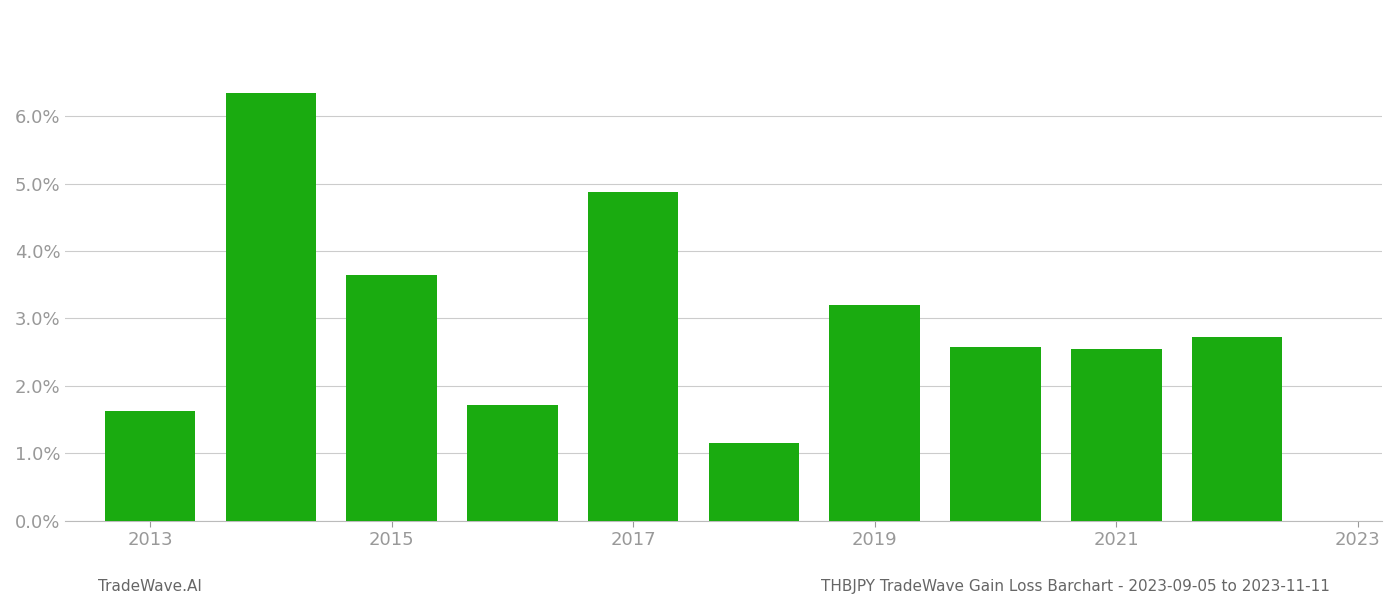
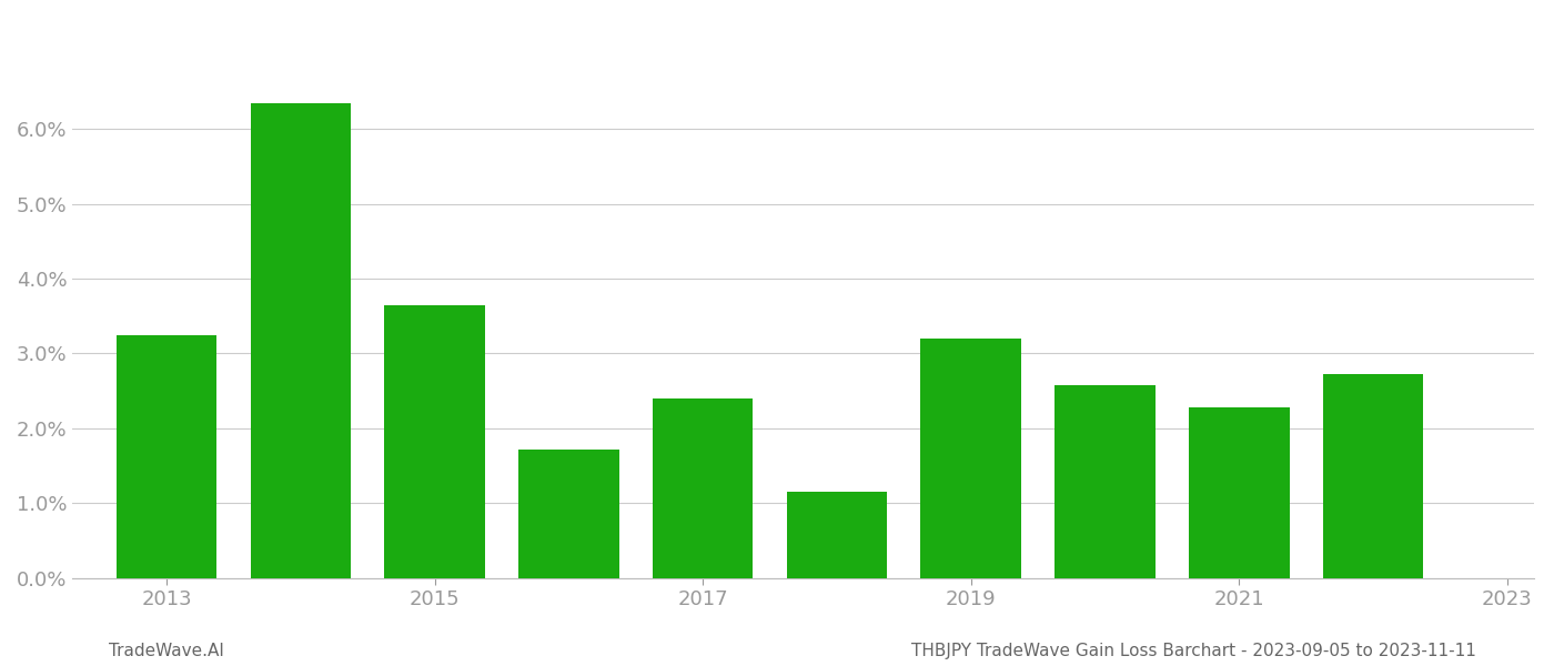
2013: 1.63% -> 3.24%
2017: 4.88% -> 2.40%
2021: 2.55% -> 2.28%
